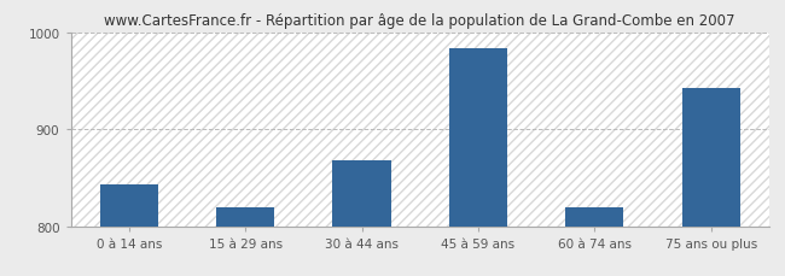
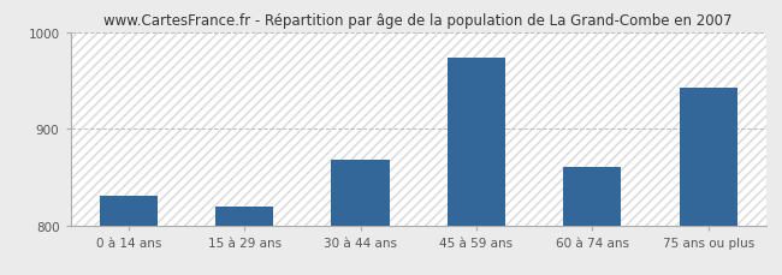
0 à 14 ans: 843 -> 830
45 à 59 ans: 983 -> 974
60 à 74 ans: 820 -> 860
